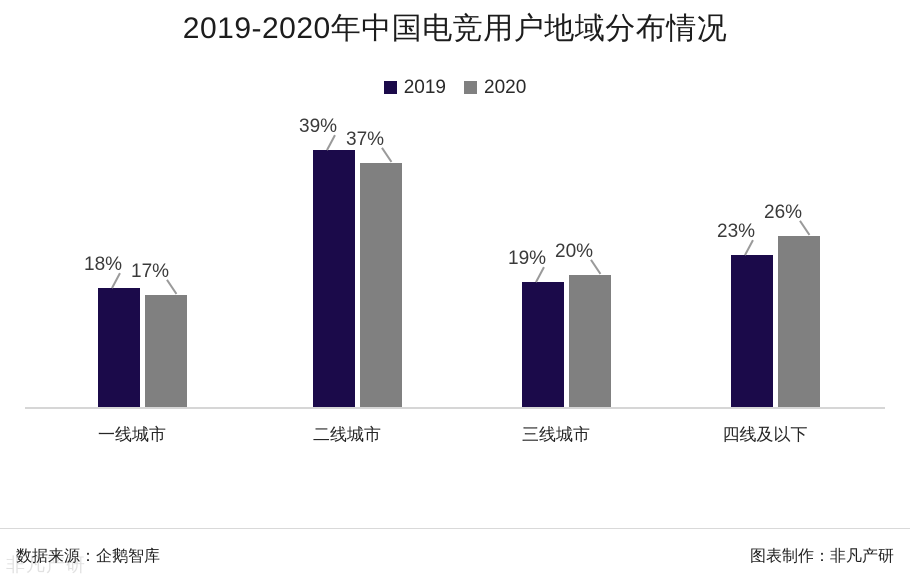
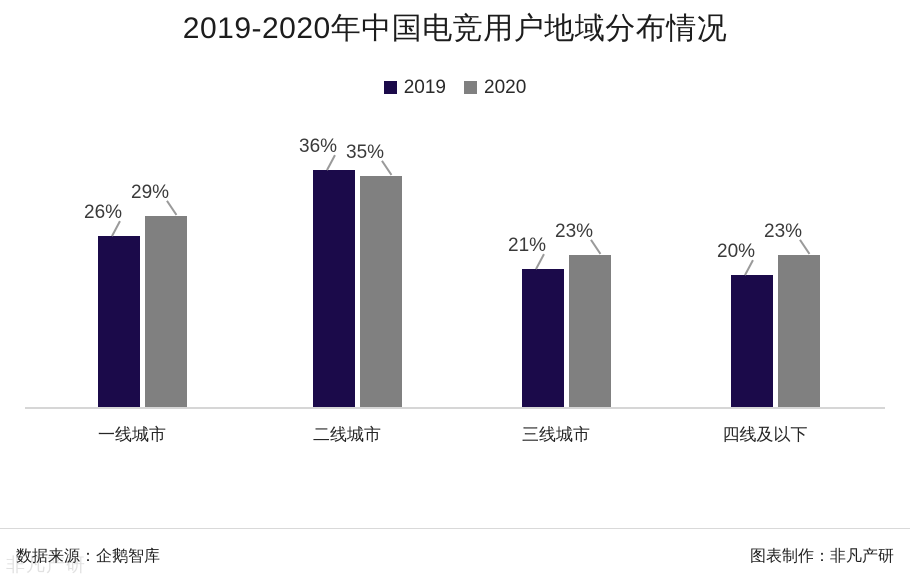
2019/一线城市: 18% -> 26%
2020/一线城市: 17% -> 29%
2019/二线城市: 39% -> 36%
2020/二线城市: 37% -> 35%
2019/三线城市: 19% -> 21%
2020/三线城市: 20% -> 23%
2019/四线及以下: 23% -> 20%
2020/四线及以下: 26% -> 23%
